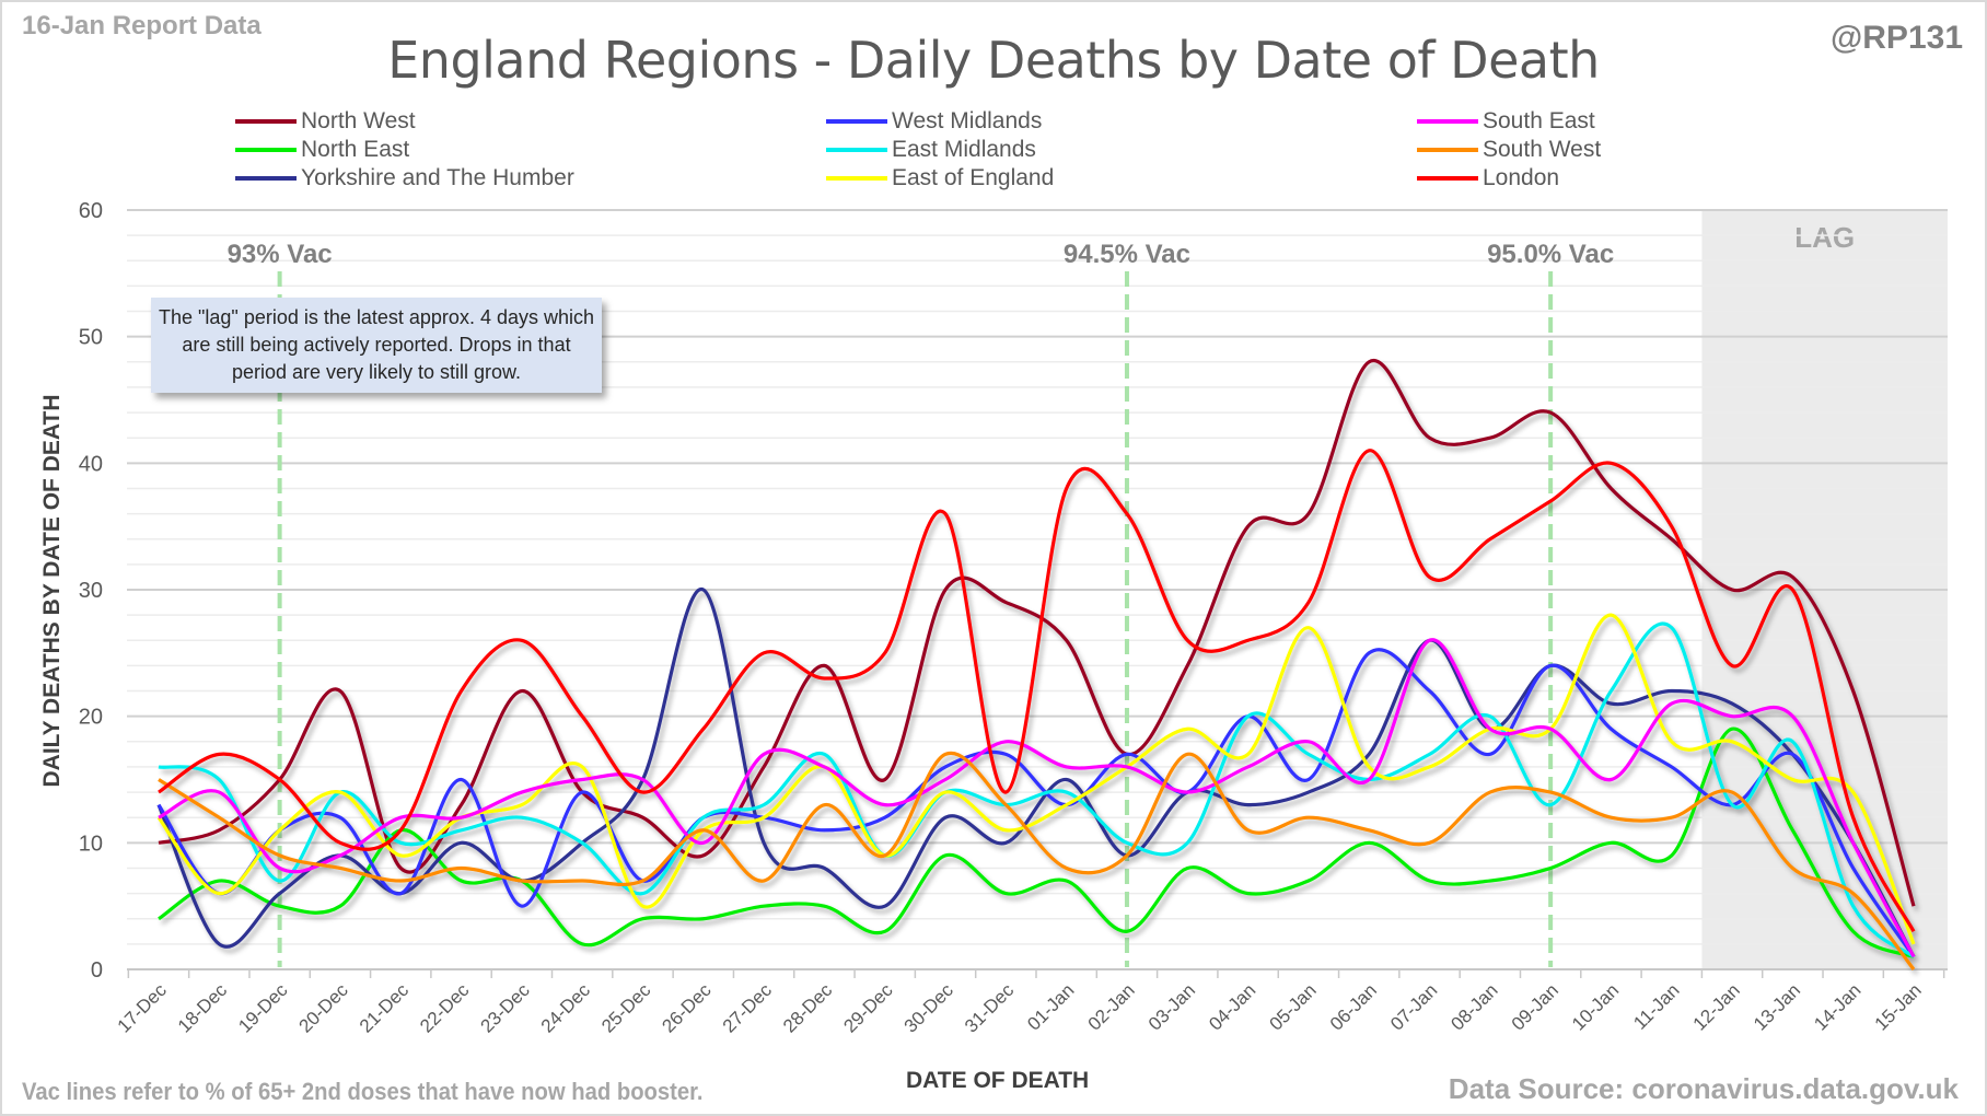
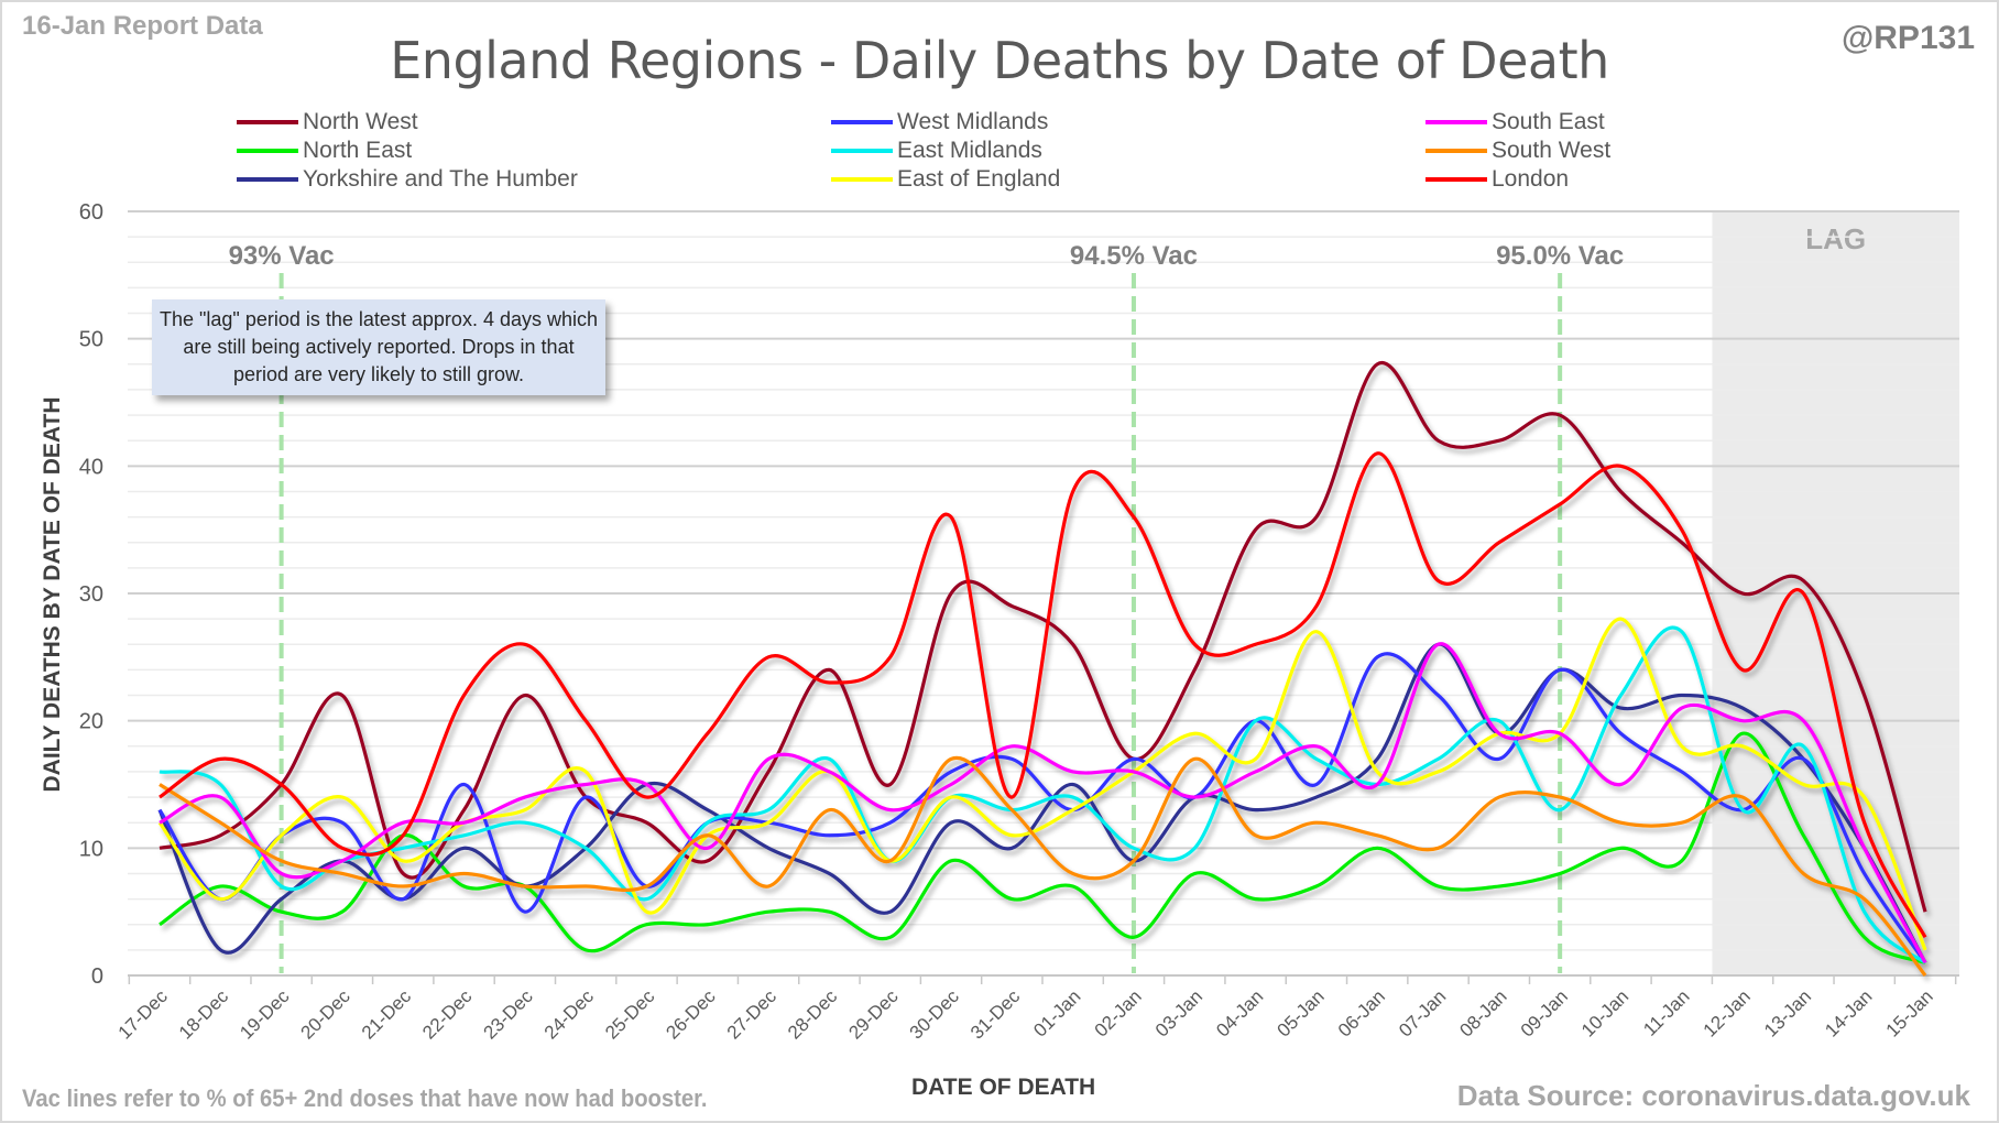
East Midlands/20-Dec: 14 -> 9
Yorkshire and The Humber/26-Dec: 30 -> 13
